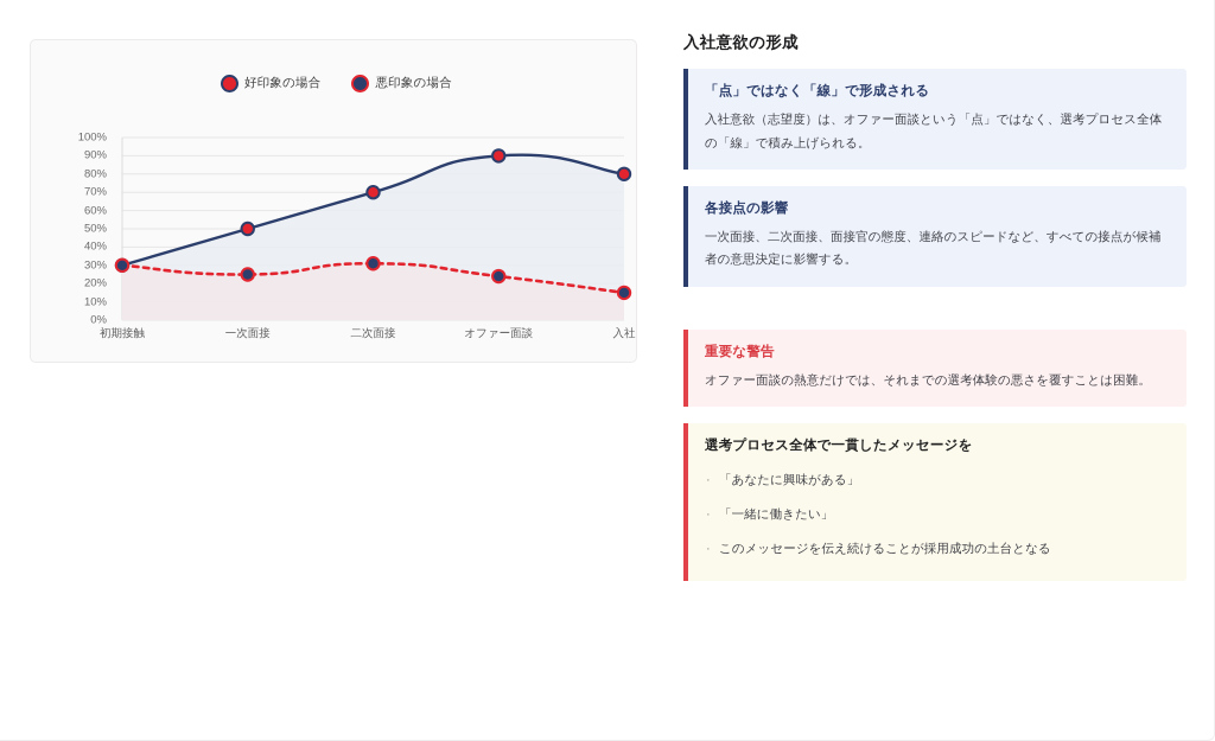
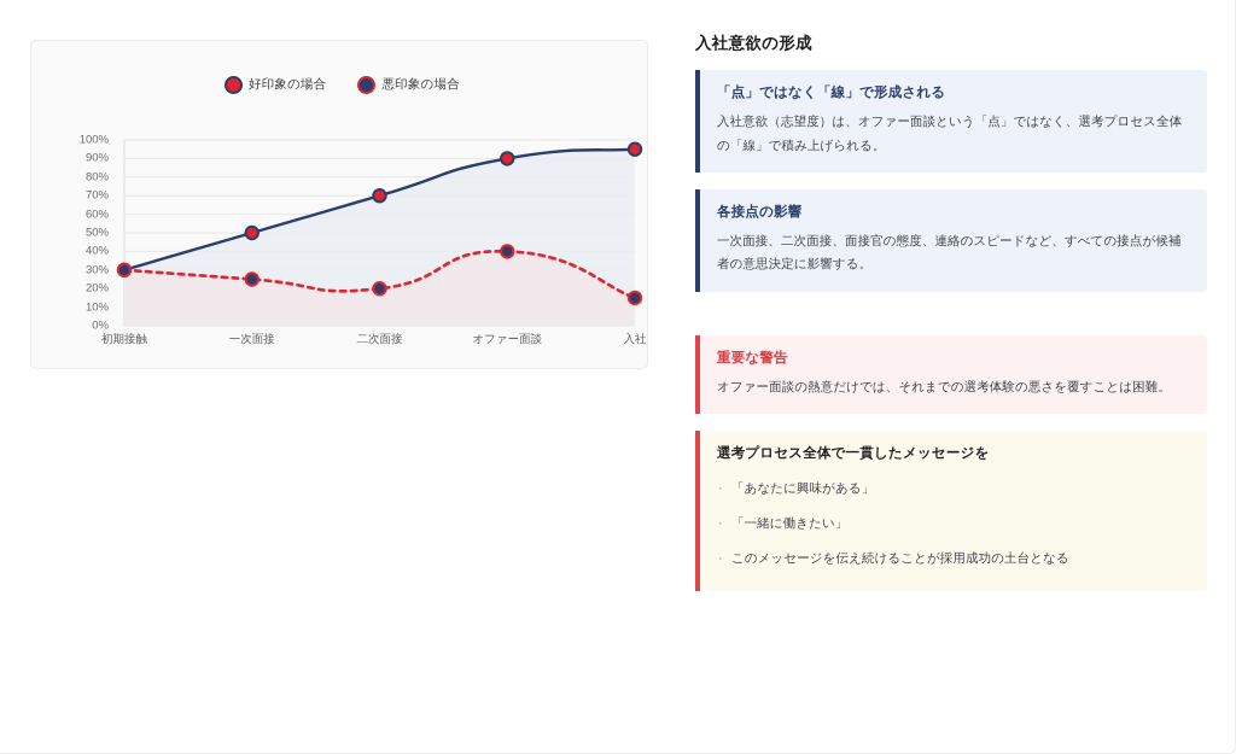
悪印象の場合/二次面接: 31% -> 20%
悪印象の場合/オファー面談: 24% -> 40%
好印象の場合/入社: 80% -> 95%
